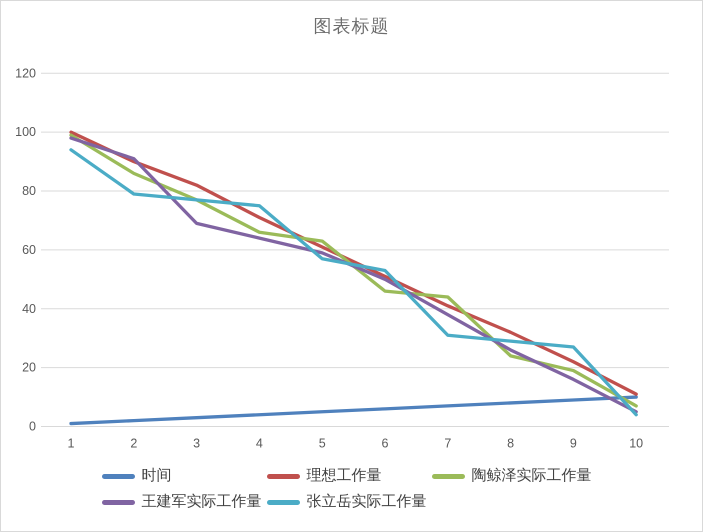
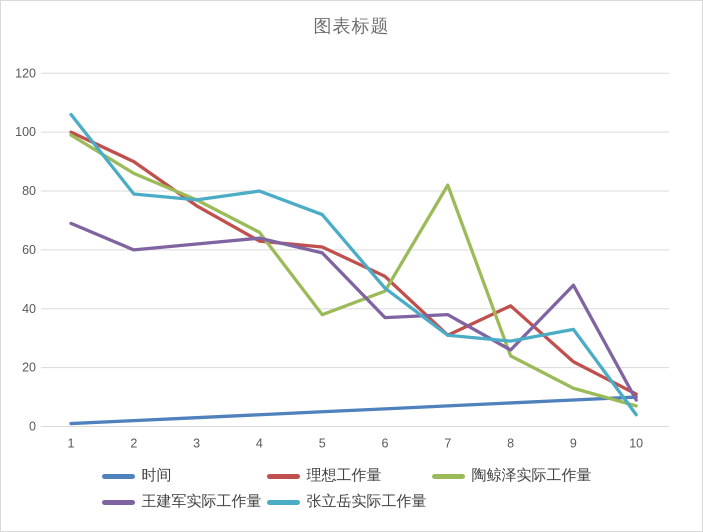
王建军实际工作量/1: 98 -> 69
张立岳实际工作量/1: 94 -> 106
王建军实际工作量/2: 91 -> 60
理想工作量/3: 82 -> 75
王建军实际工作量/3: 69 -> 62
理想工作量/4: 71 -> 63
张立岳实际工作量/4: 75 -> 80
陶鲸泽实际工作量/5: 63 -> 38
张立岳实际工作量/5: 57 -> 72
王建军实际工作量/6: 50 -> 37
张立岳实际工作量/6: 53 -> 47
理想工作量/7: 41 -> 31
陶鲸泽实际工作量/7: 44 -> 82
理想工作量/8: 32 -> 41
陶鲸泽实际工作量/9: 19 -> 13
王建军实际工作量/9: 16 -> 48
张立岳实际工作量/9: 27 -> 33
王建军实际工作量/10: 5 -> 9
